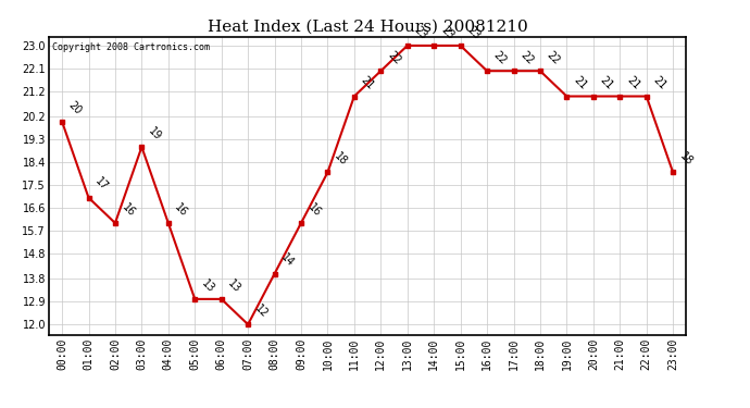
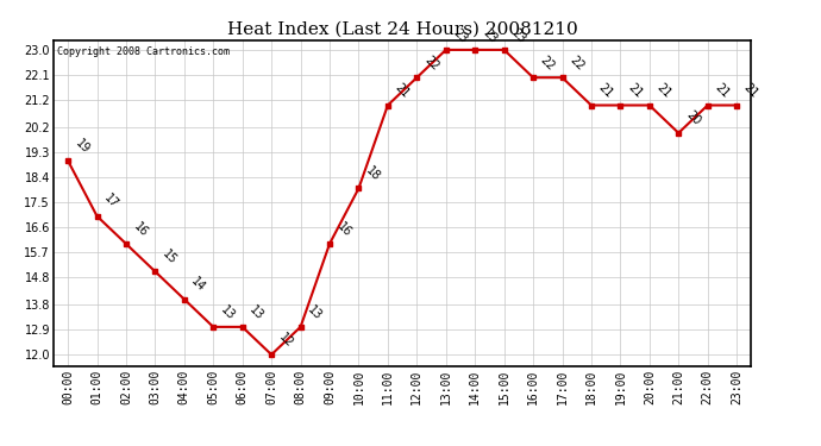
00:00: 20 -> 19
03:00: 19 -> 15
04:00: 16 -> 14
08:00: 14 -> 13
18:00: 22 -> 21
21:00: 21 -> 20
23:00: 18 -> 21
